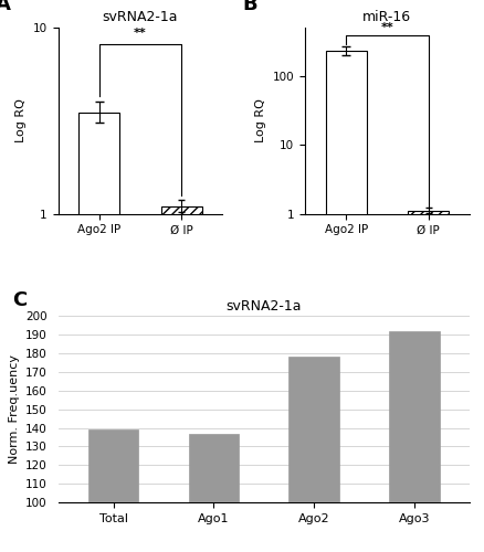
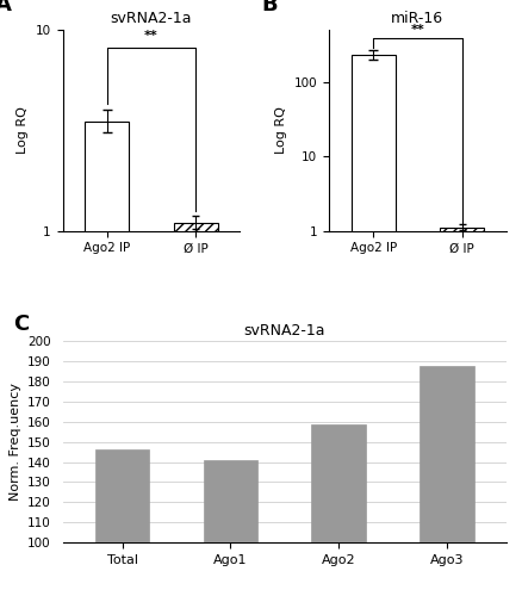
Total: 139 -> 146
Ago1: 137 -> 141
Ago2: 178 -> 159
Ago3: 192 -> 188
